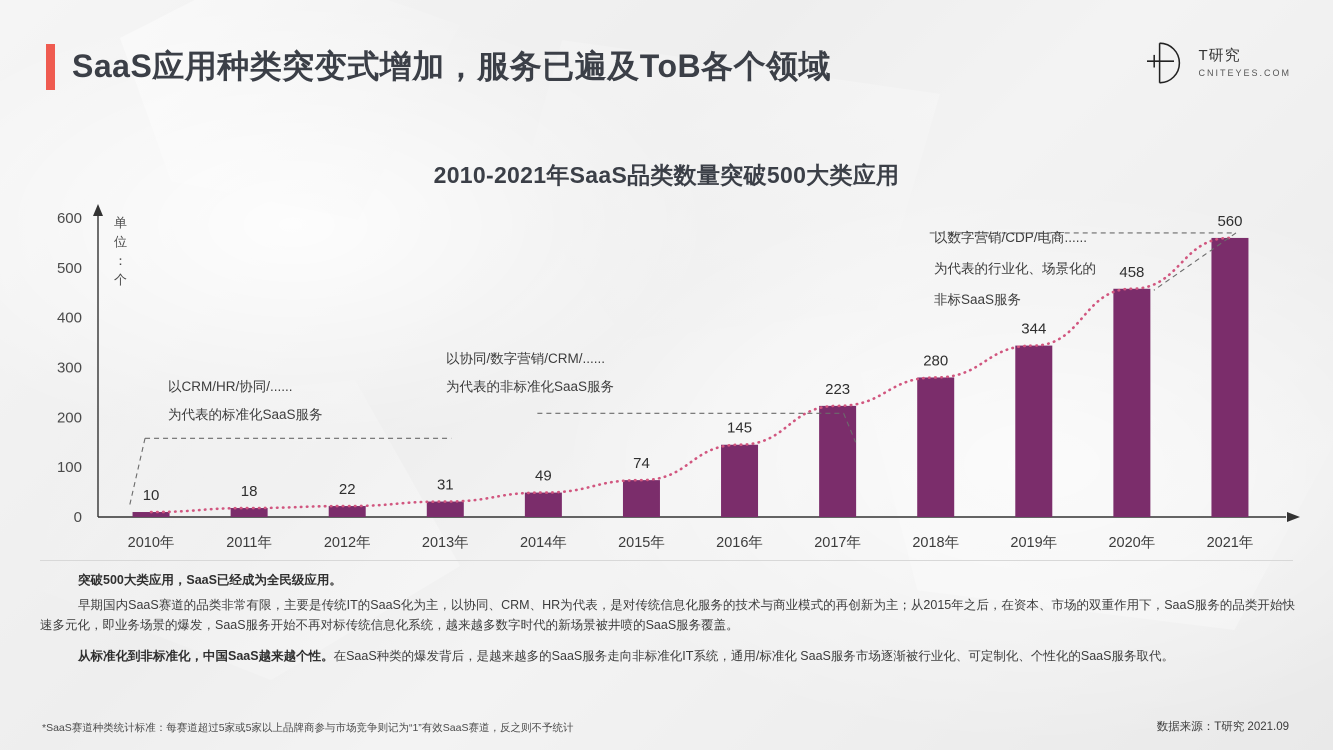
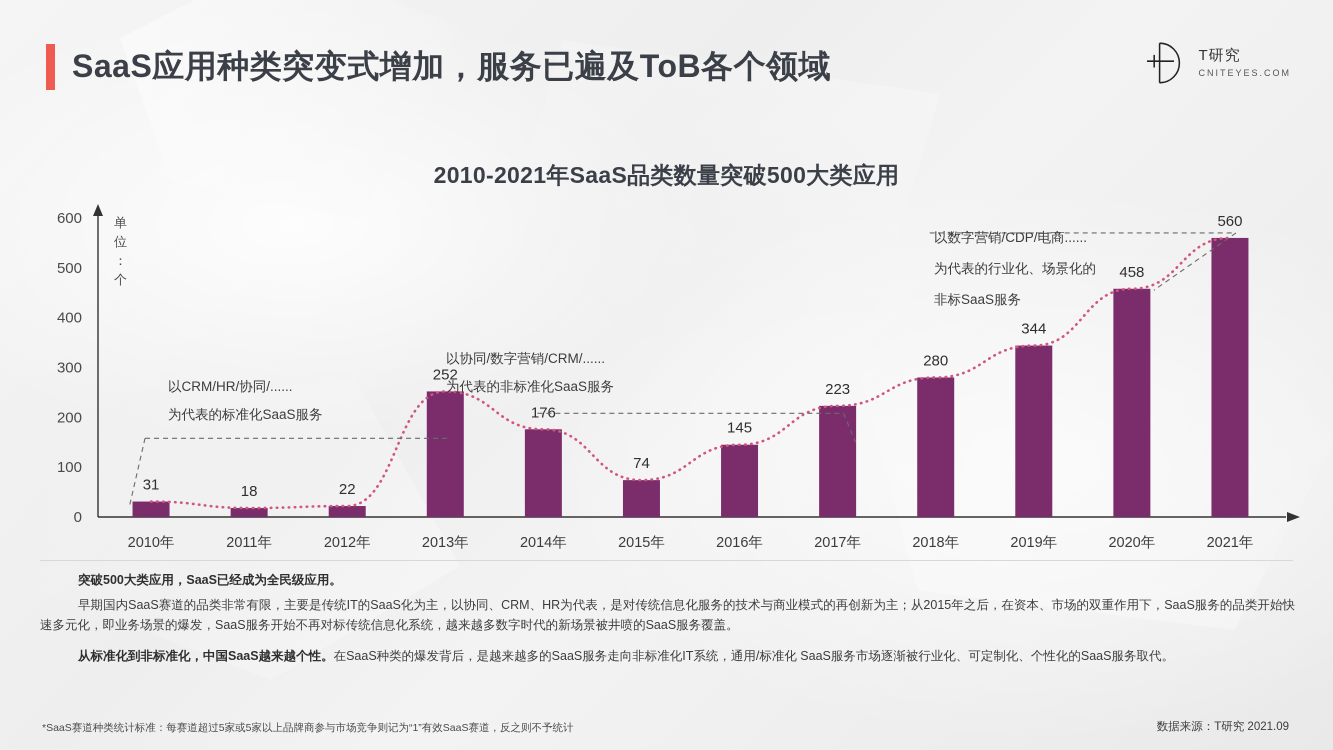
2010年: 10 -> 31
2013年: 31 -> 252
2014年: 49 -> 176
